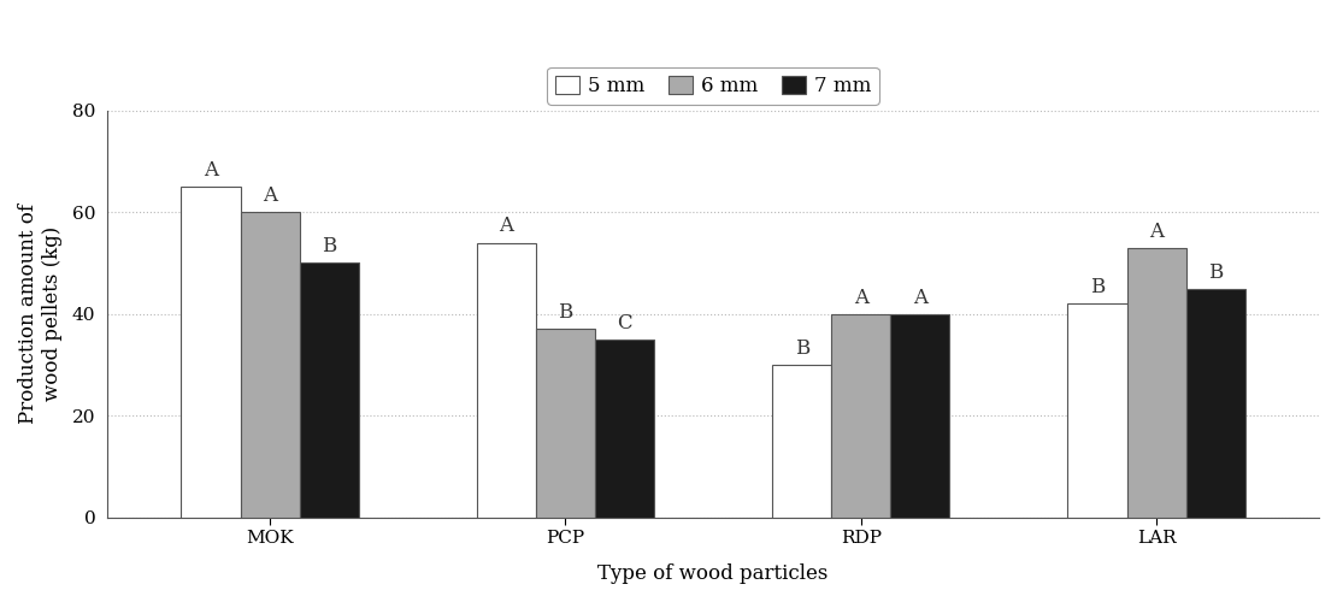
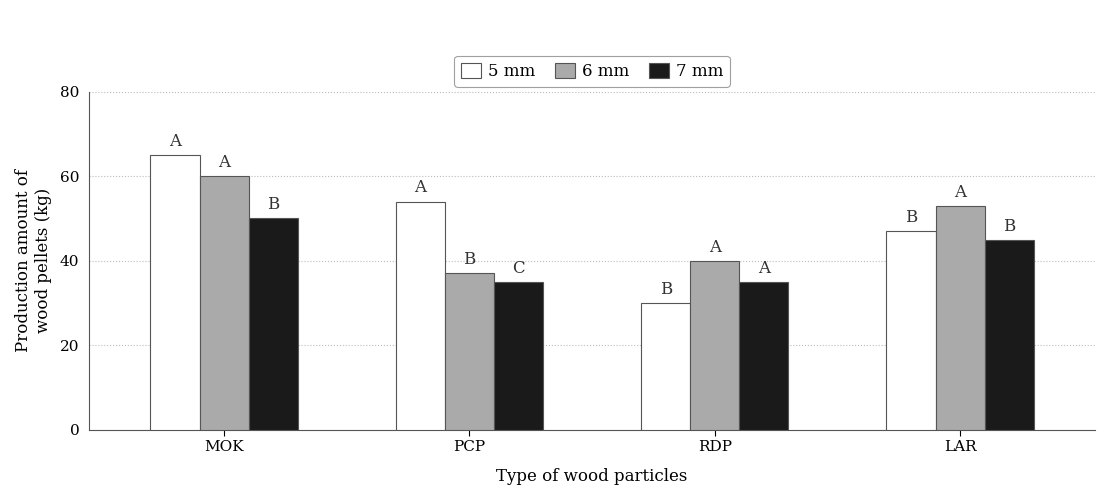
7 mm/RDP: 40 -> 35
5 mm/LAR: 42 -> 47
